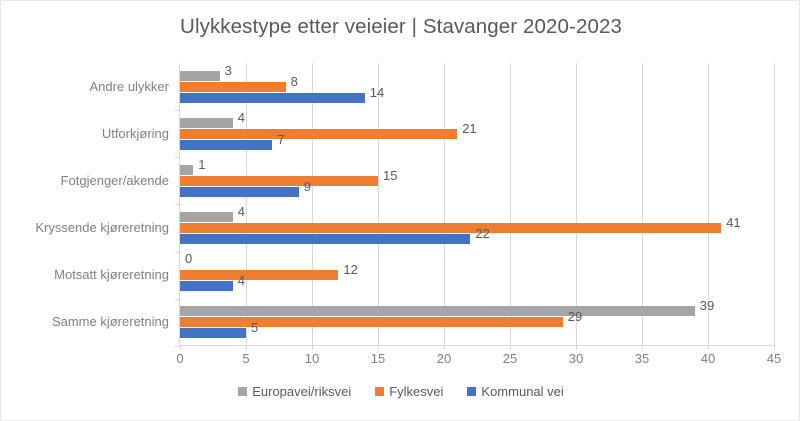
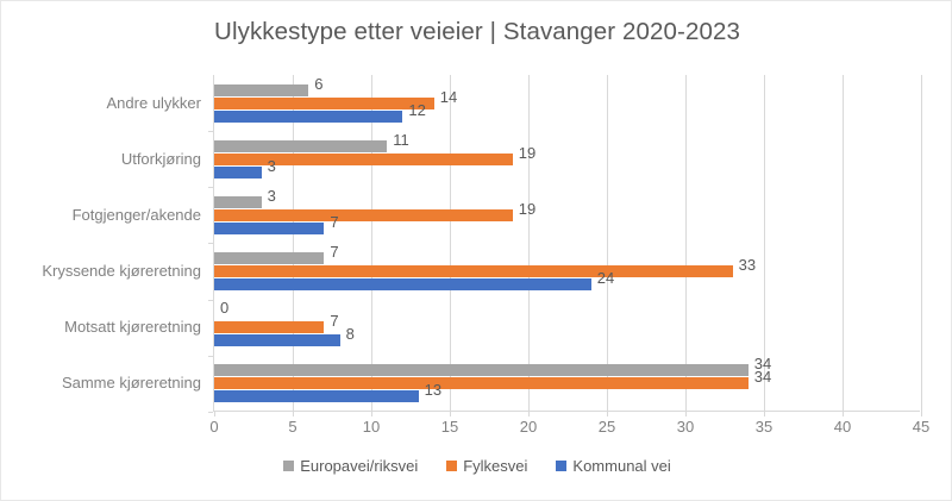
Europavei/riksvei/Andre ulykker: 3 -> 6
Fylkesvei/Andre ulykker: 8 -> 14
Kommunal vei/Andre ulykker: 14 -> 12
Europavei/riksvei/Utforkjøring: 4 -> 11
Fylkesvei/Utforkjøring: 21 -> 19
Kommunal vei/Utforkjøring: 7 -> 3
Europavei/riksvei/Fotgjenger/akende: 1 -> 3
Fylkesvei/Fotgjenger/akende: 15 -> 19
Kommunal vei/Fotgjenger/akende: 9 -> 7
Europavei/riksvei/Kryssende kjøreretning: 4 -> 7
Fylkesvei/Kryssende kjøreretning: 41 -> 33
Kommunal vei/Kryssende kjøreretning: 22 -> 24
Fylkesvei/Motsatt kjøreretning: 12 -> 7
Kommunal vei/Motsatt kjøreretning: 4 -> 8
Europavei/riksvei/Samme kjøreretning: 39 -> 34
Fylkesvei/Samme kjøreretning: 29 -> 34
Kommunal vei/Samme kjøreretning: 5 -> 13
